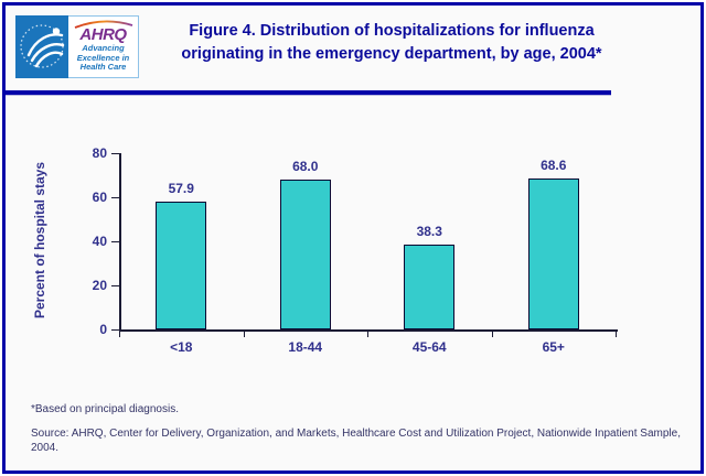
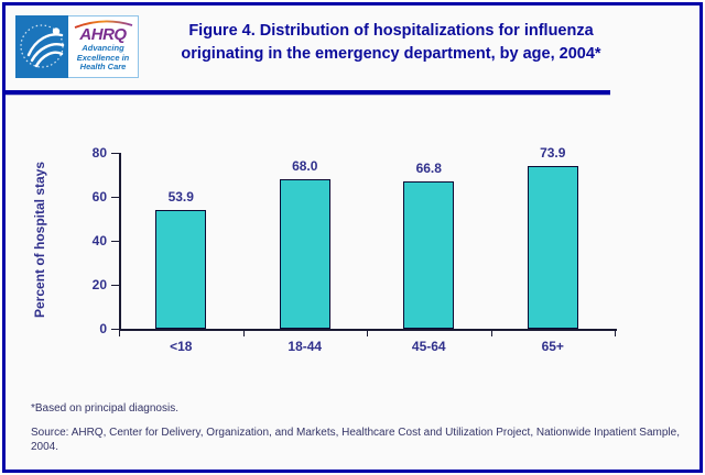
<18: 57.9 -> 53.9
45-64: 38.3 -> 66.8
65+: 68.6 -> 73.9
